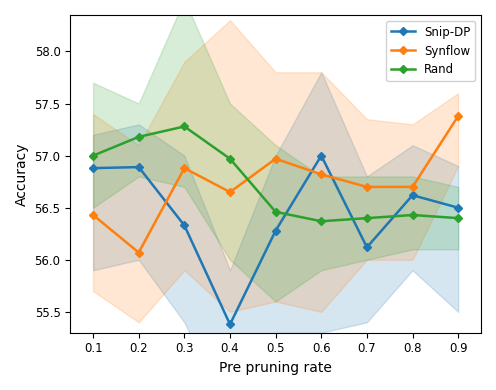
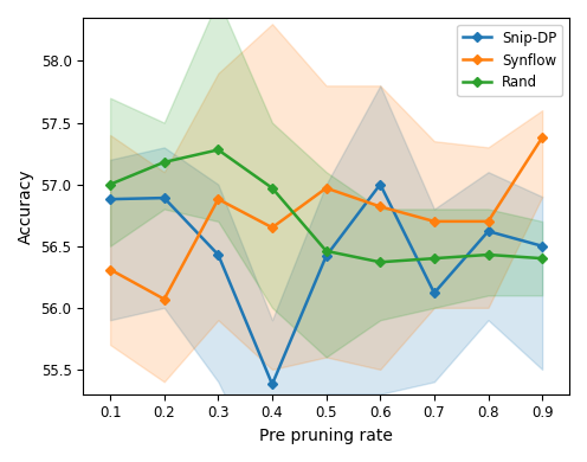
Synflow/0.1: 56.43 -> 56.31
Snip-DP/0.3: 56.33 -> 56.43
Snip-DP/0.5: 56.28 -> 56.42
